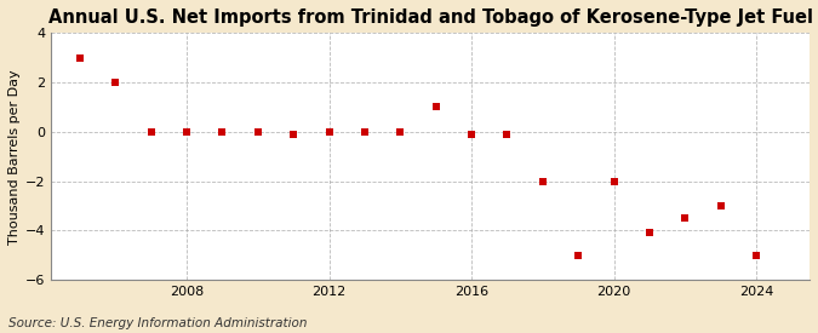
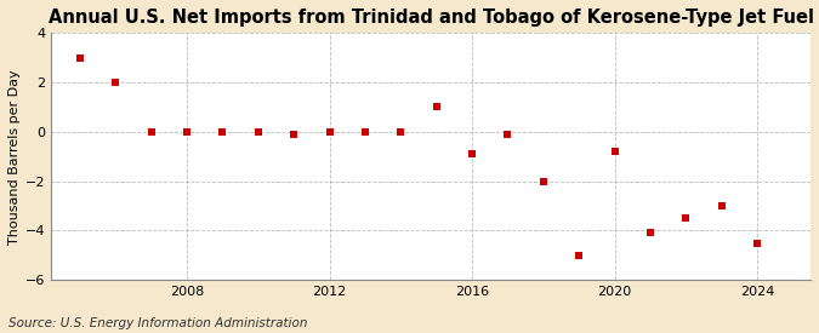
2016: -0.1 -> -0.9
2020: -2.0 -> -0.8
2024: -5.0 -> -4.5
